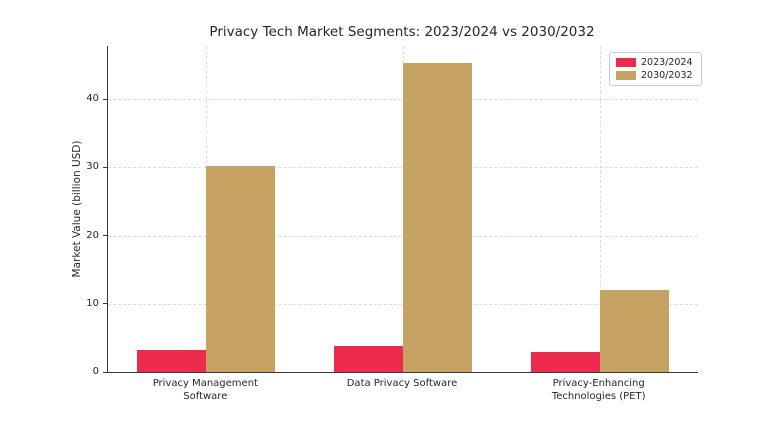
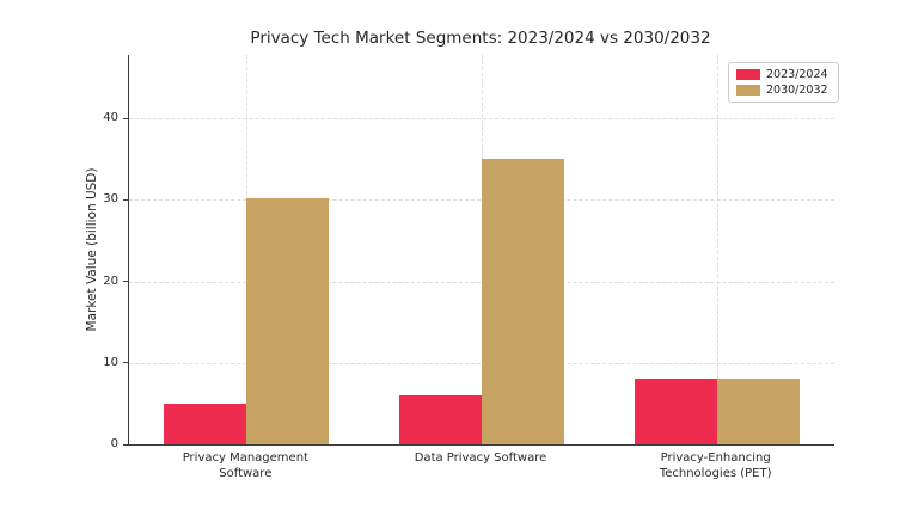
2023/2024/Privacy Management Software: 3 -> 5
2023/2024/Data Privacy Software: 4 -> 6
2030/2032/Data Privacy Software: 45 -> 35
2023/2024/Privacy-Enhancing Technologies (PET): 3 -> 8
2030/2032/Privacy-Enhancing Technologies (PET): 12 -> 8
